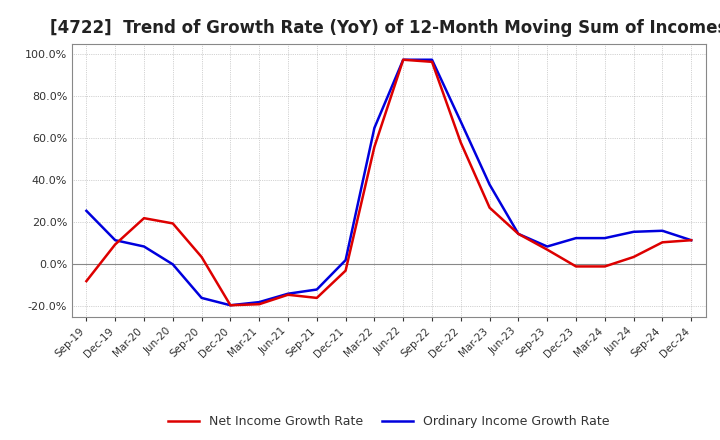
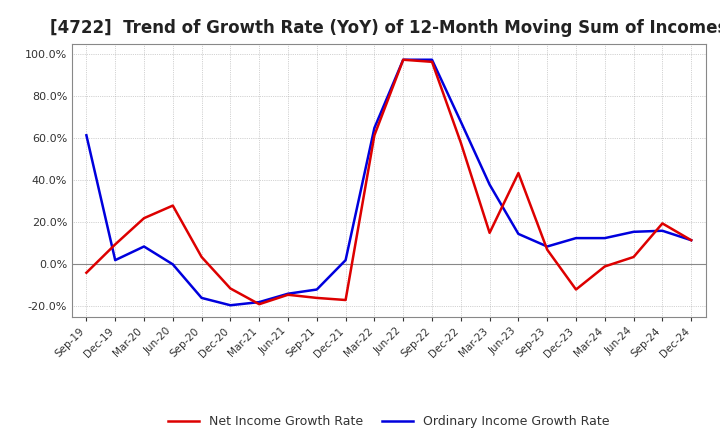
Ordinary Income Growth Rate/Sep-19: 25.5% -> 61.5%
Net Income Growth Rate/Sep-19: -8.0% -> -4.0%
Ordinary Income Growth Rate/Dec-19: 11.5% -> 2.0%
Net Income Growth Rate/Jun-20: 19.5% -> 28.0%
Net Income Growth Rate/Dec-20: -19.5% -> -11.5%
Net Income Growth Rate/Dec-21: -3.0% -> -17.0%
Net Income Growth Rate/Mar-22: 56.0% -> 61.5%
Net Income Growth Rate/Mar-23: 27.0% -> 15.0%
Net Income Growth Rate/Jun-23: 14.5% -> 43.5%
Net Income Growth Rate/Dec-23: -1.0% -> -12.0%
Net Income Growth Rate/Sep-24: 10.5% -> 19.5%
